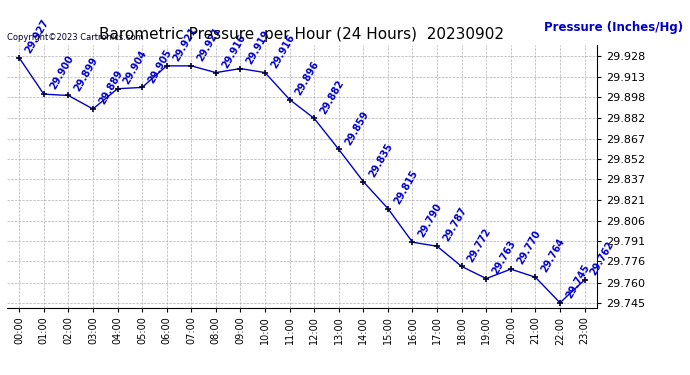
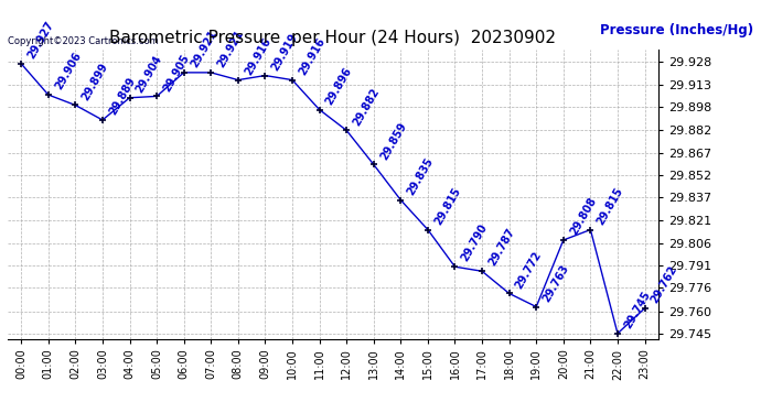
01:00: 29.900 -> 29.906
20:00: 29.770 -> 29.808
21:00: 29.764 -> 29.815
